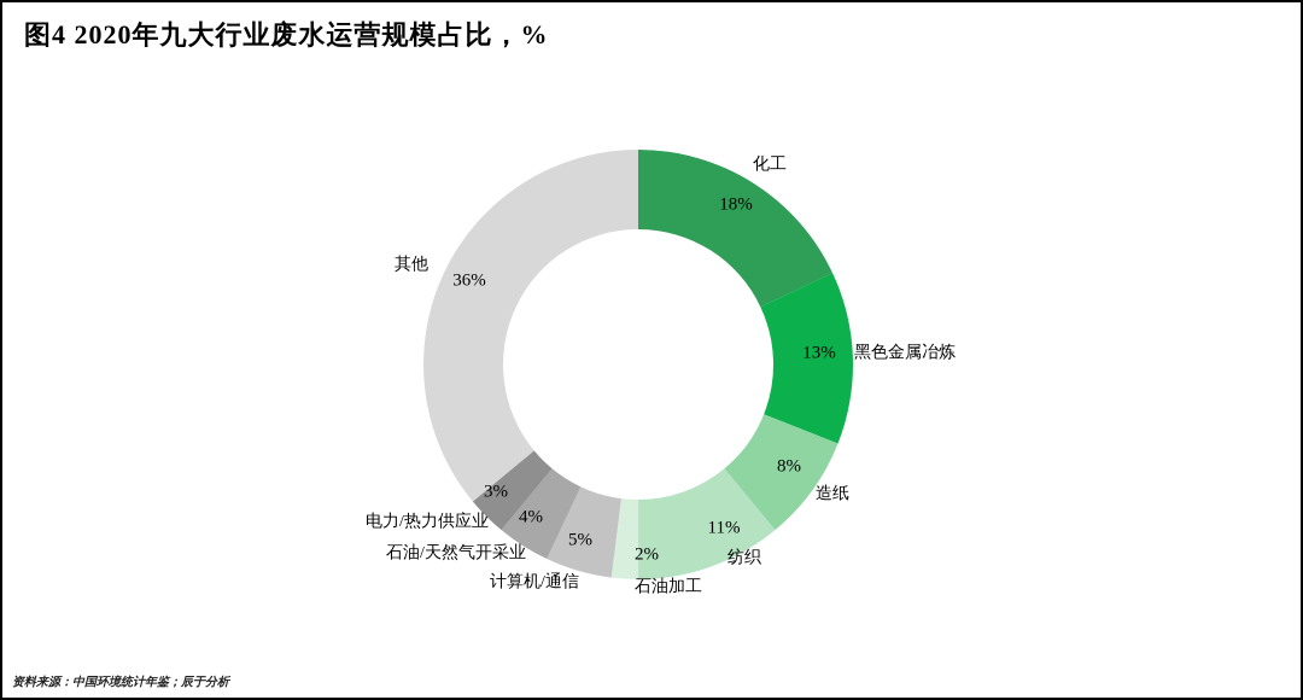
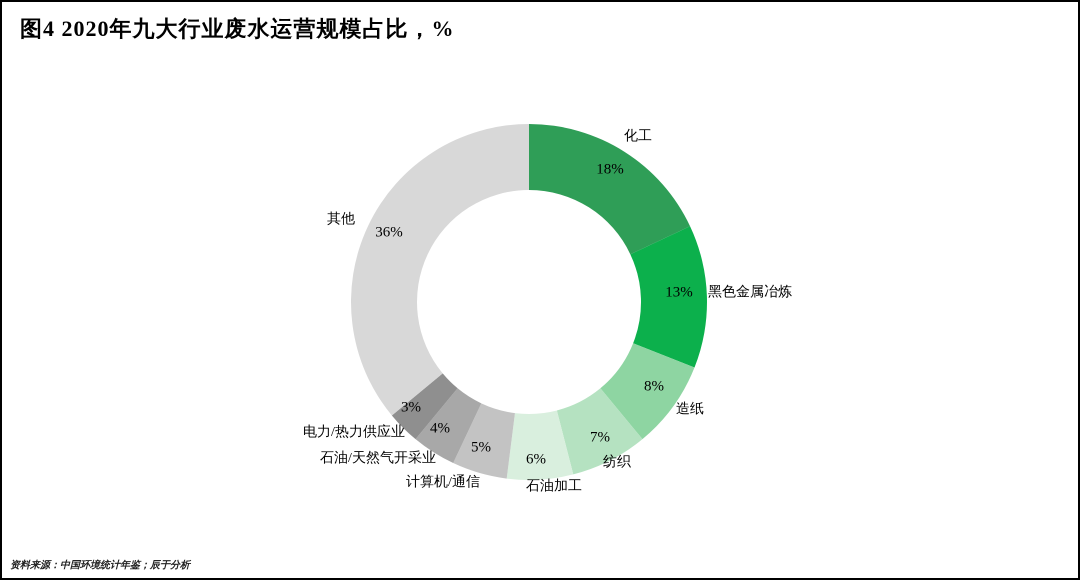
纺织: 11% -> 7%
石油加工: 2% -> 6%
